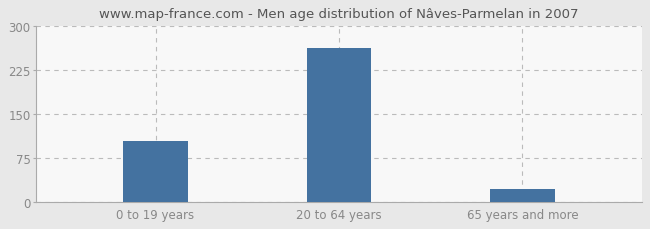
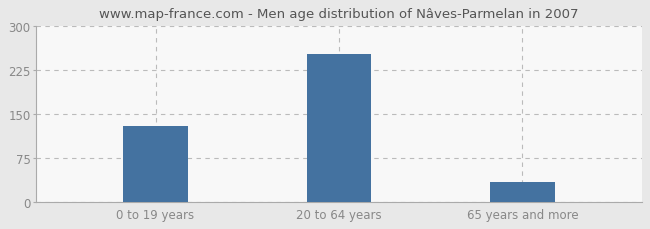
0 to 19 years: 104 -> 130
20 to 64 years: 262 -> 252
65 years and more: 22 -> 35
